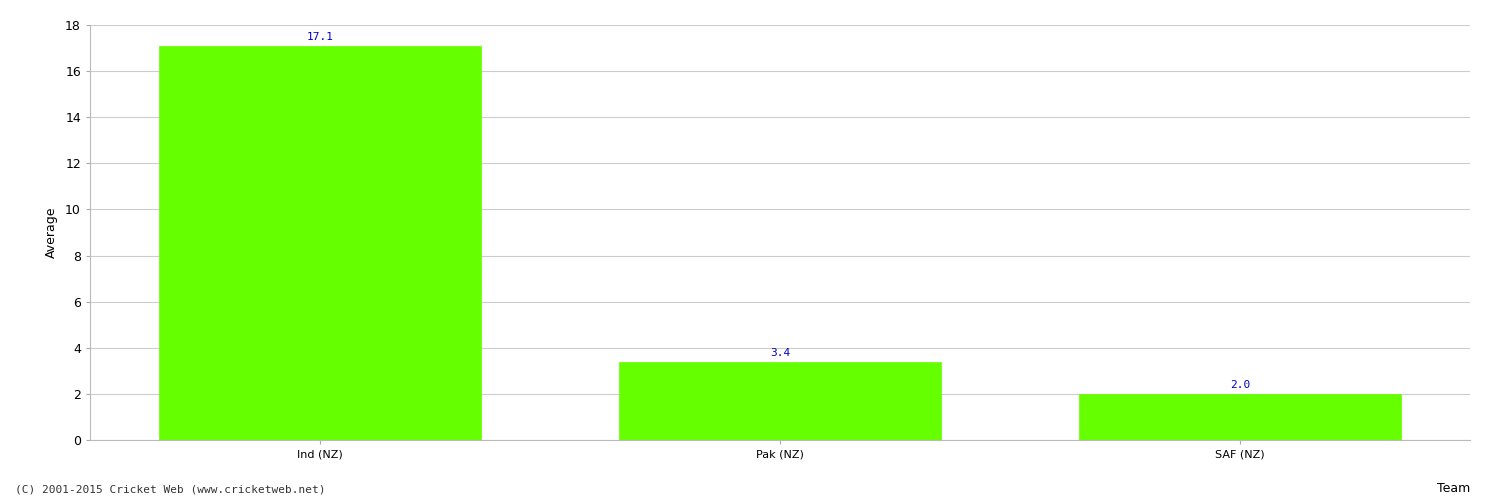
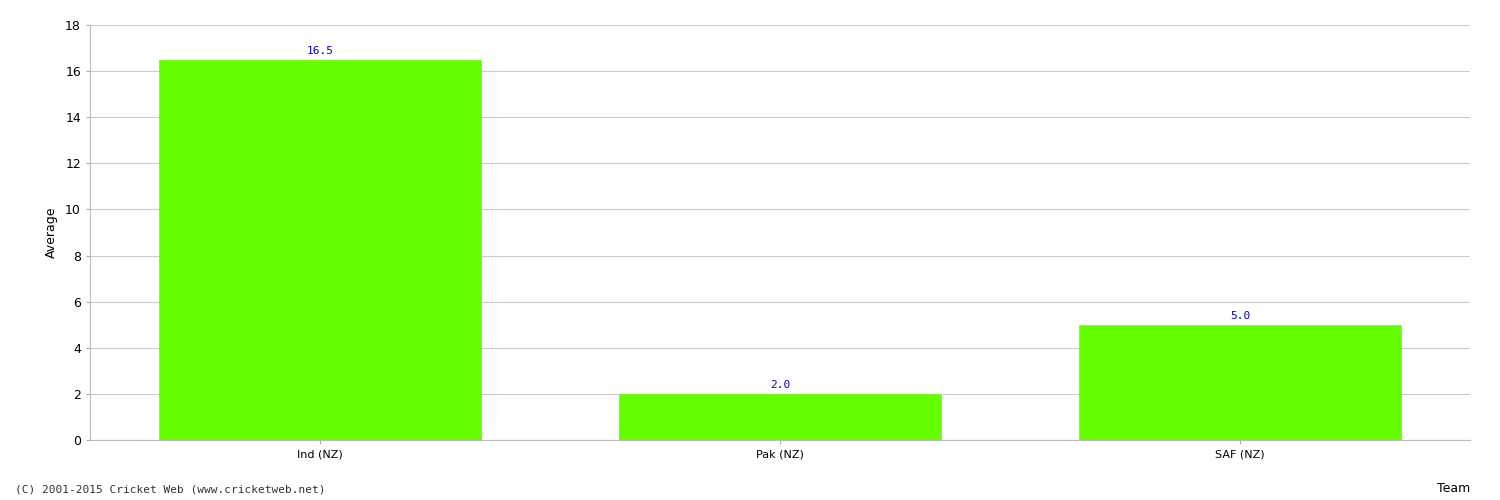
Ind (NZ): 17.1 -> 16.5
Pak (NZ): 3.4 -> 2.0
SAF (NZ): 2.0 -> 5.0
